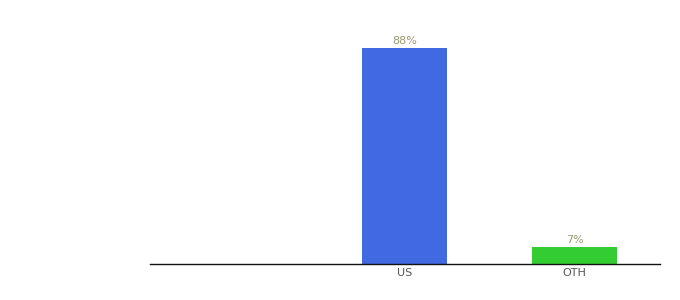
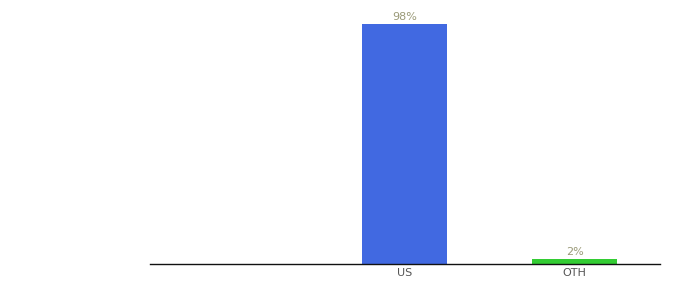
US: 88% -> 98%
OTH: 7% -> 2%
